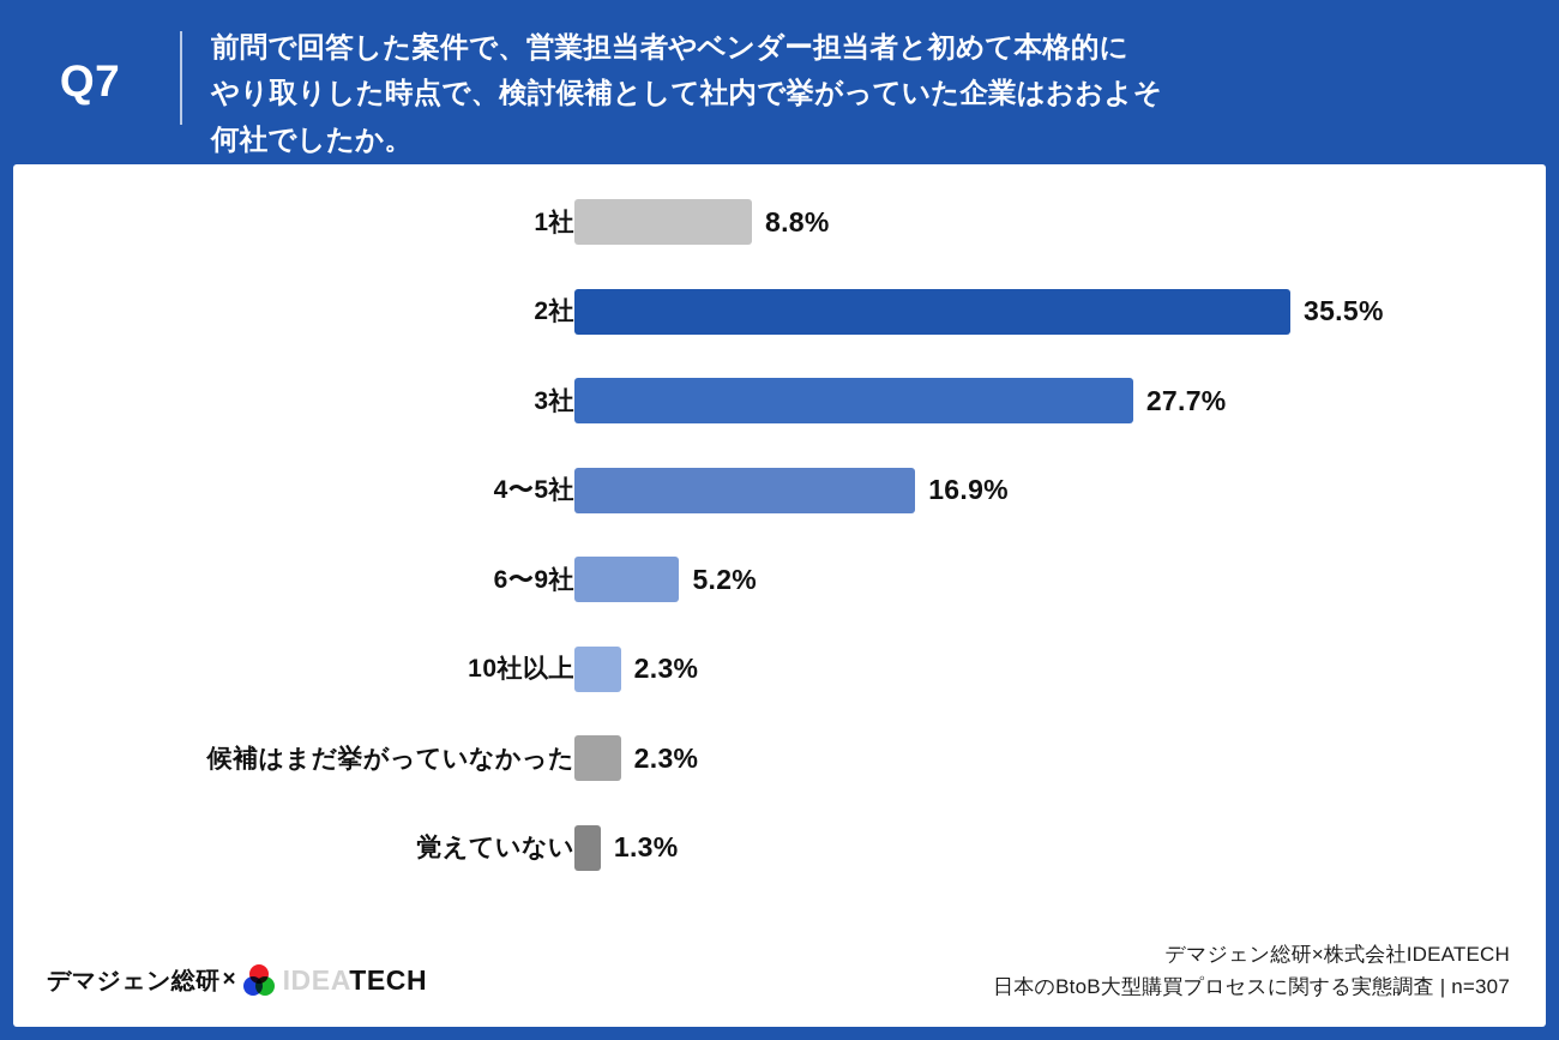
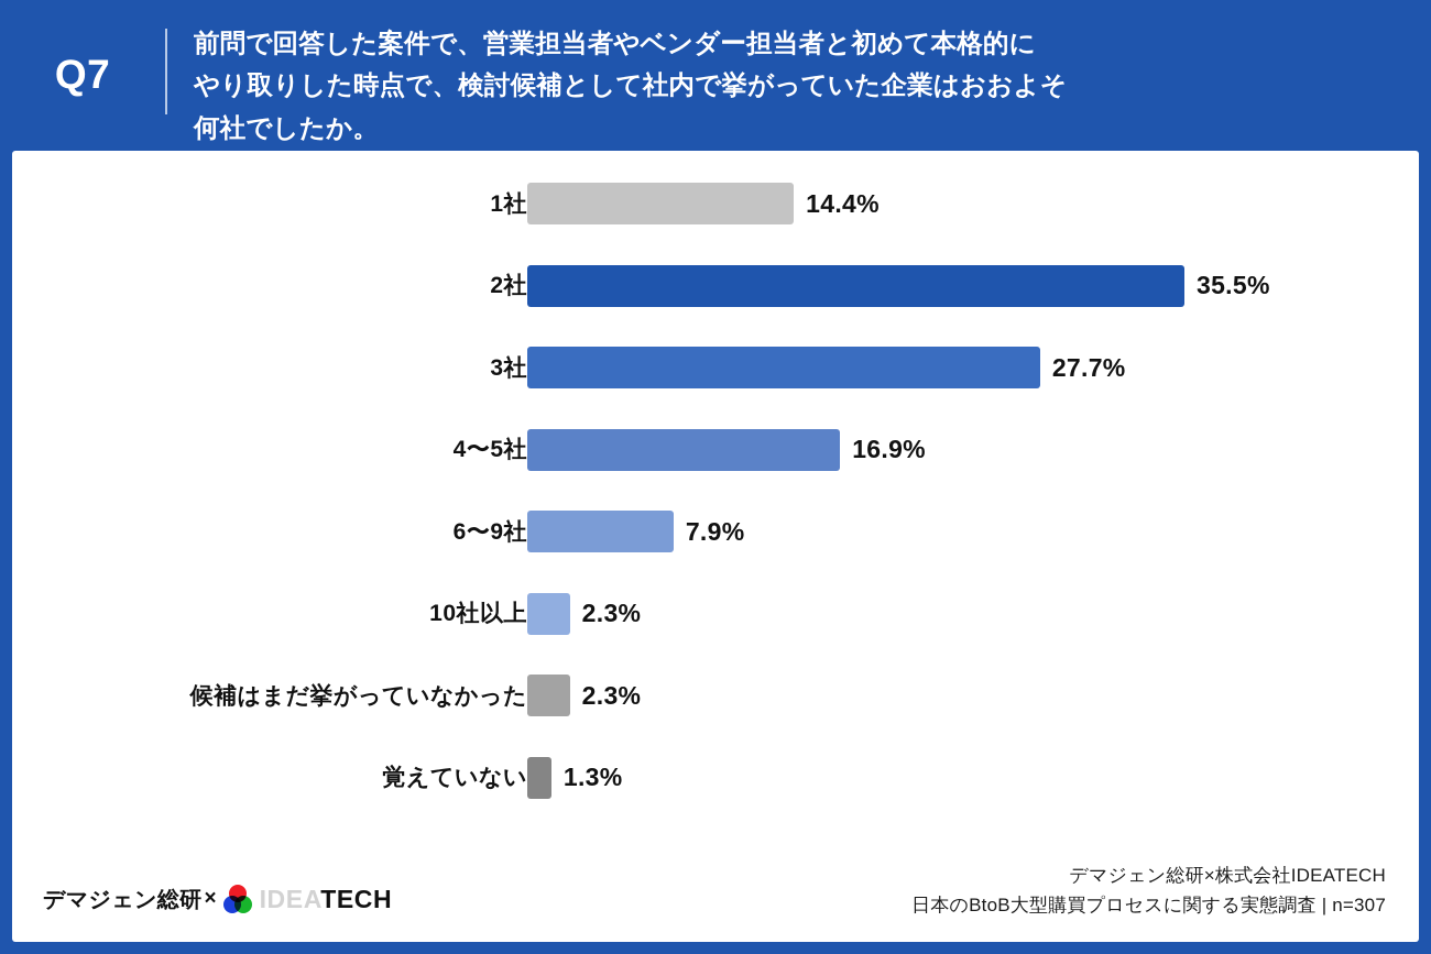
1社: 8.8% -> 14.4%
6〜9社: 5.2% -> 7.9%
